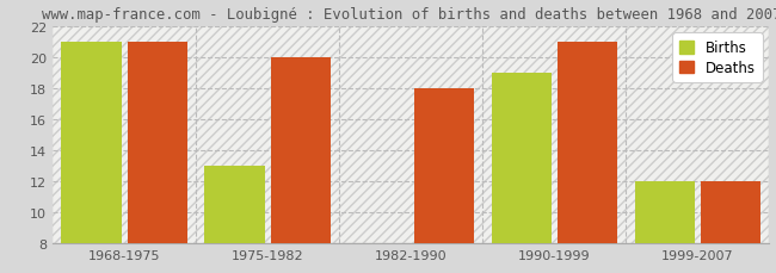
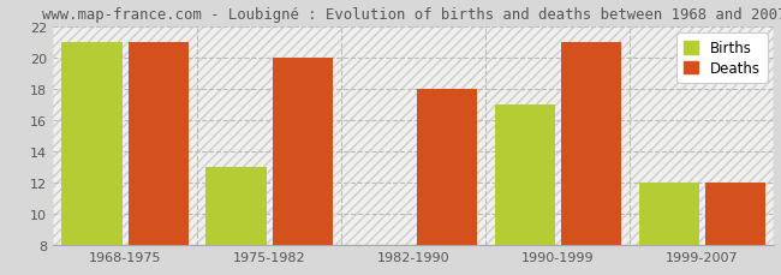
Births/1990-1999: 19 -> 17
